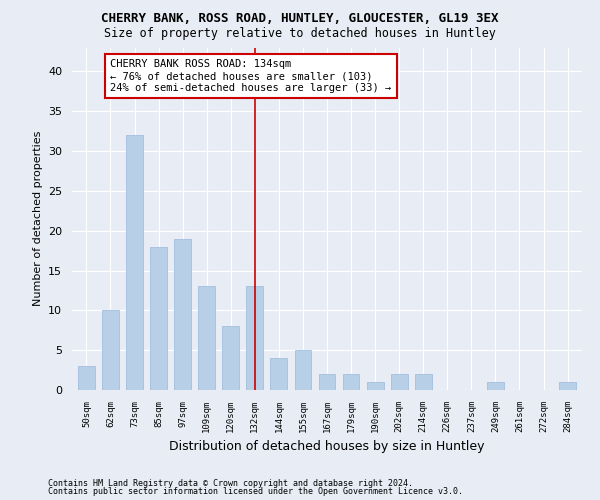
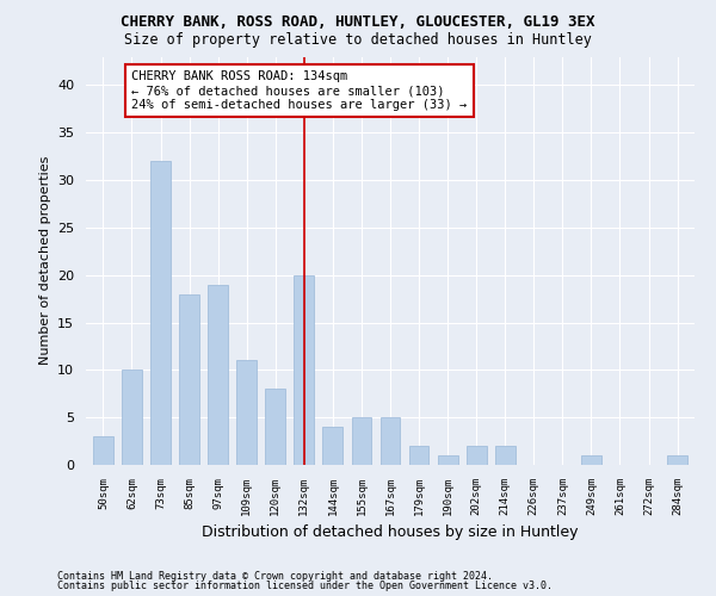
109sqm: 13 -> 11
132sqm: 13 -> 20
167sqm: 2 -> 5
